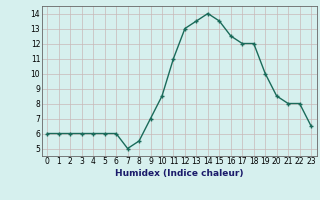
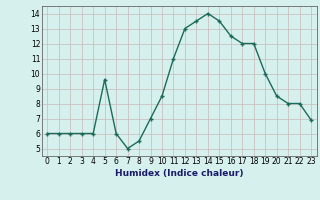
5: 6.0 -> 9.6
23: 6.5 -> 6.9
